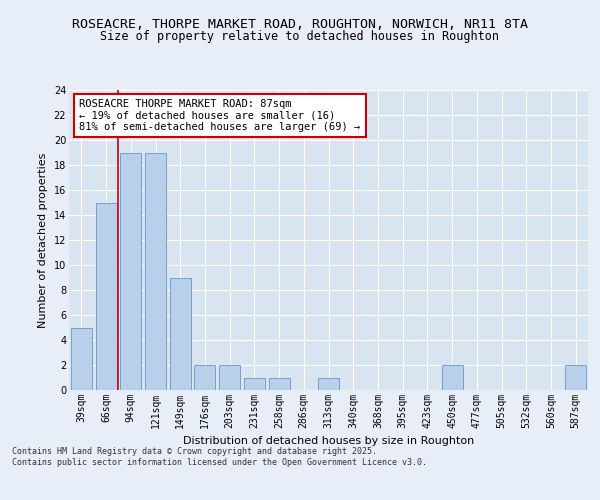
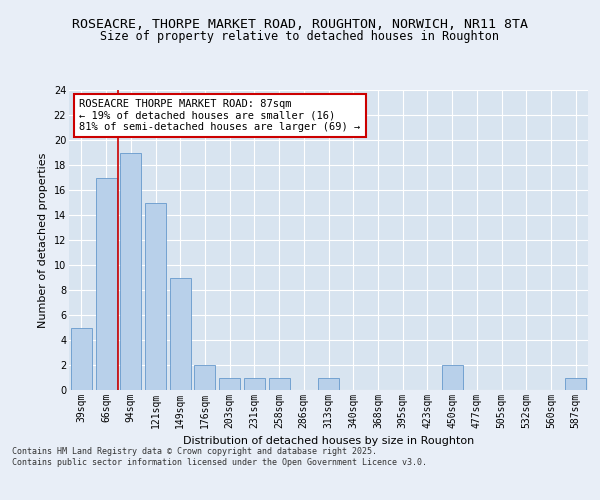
66sqm: 15 -> 17
121sqm: 19 -> 15
203sqm: 2 -> 1
587sqm: 2 -> 1
